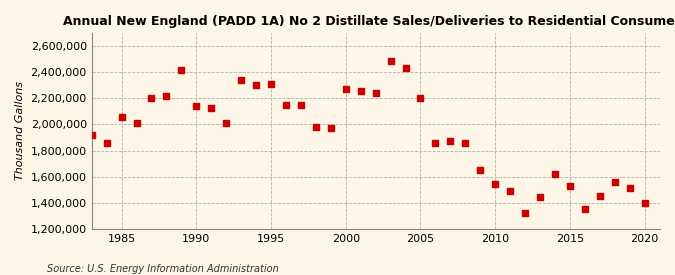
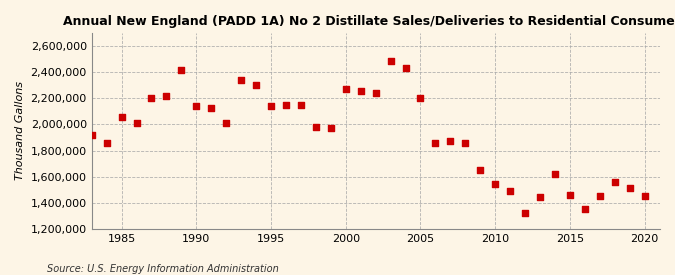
1995: 2,310,000 -> 2,140,000
2015: 1,530,000 -> 1,460,000
2020: 1,400,000 -> 1,450,000
